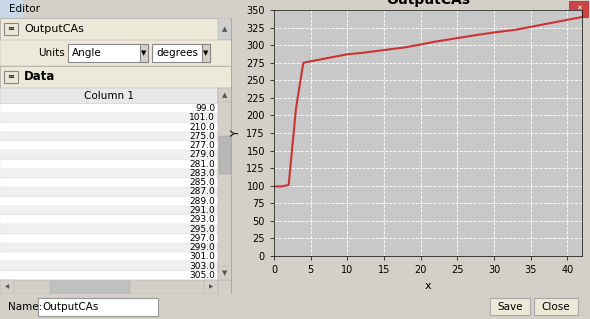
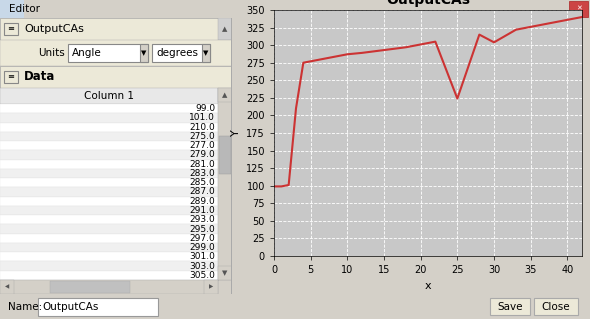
25: 310 -> 224
30: 318 -> 304
